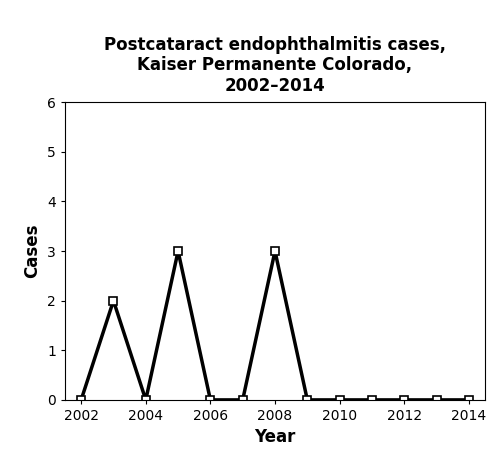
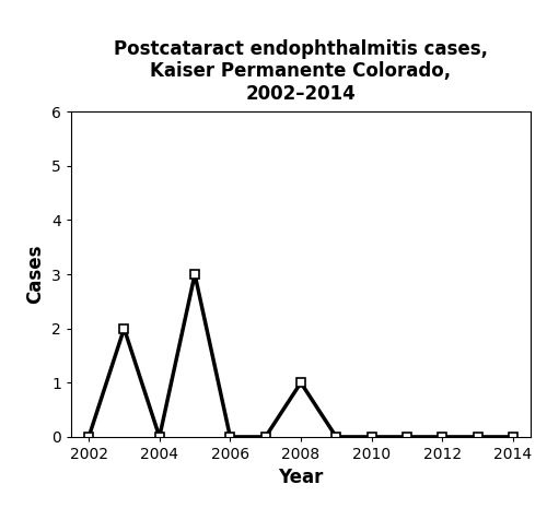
2008: 3 -> 1
